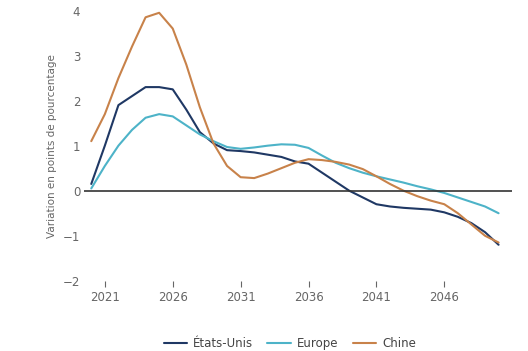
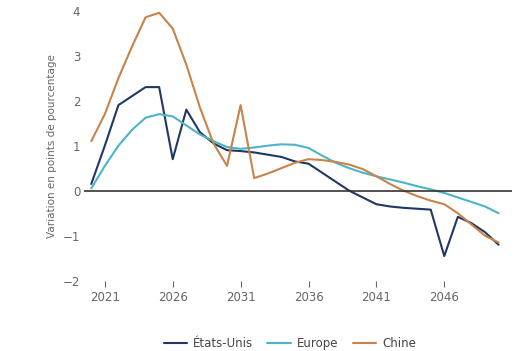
États-Unis/2026: 2.25 -> 0.70
Chine/2031: 0.30 -> 1.90
États-Unis/2046: -0.48 -> -1.45
